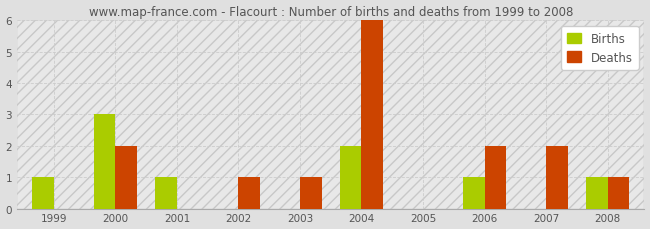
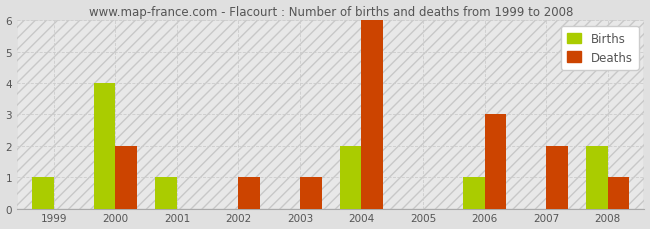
Births/2000: 3 -> 4
Deaths/2006: 2 -> 3
Births/2008: 1 -> 2
